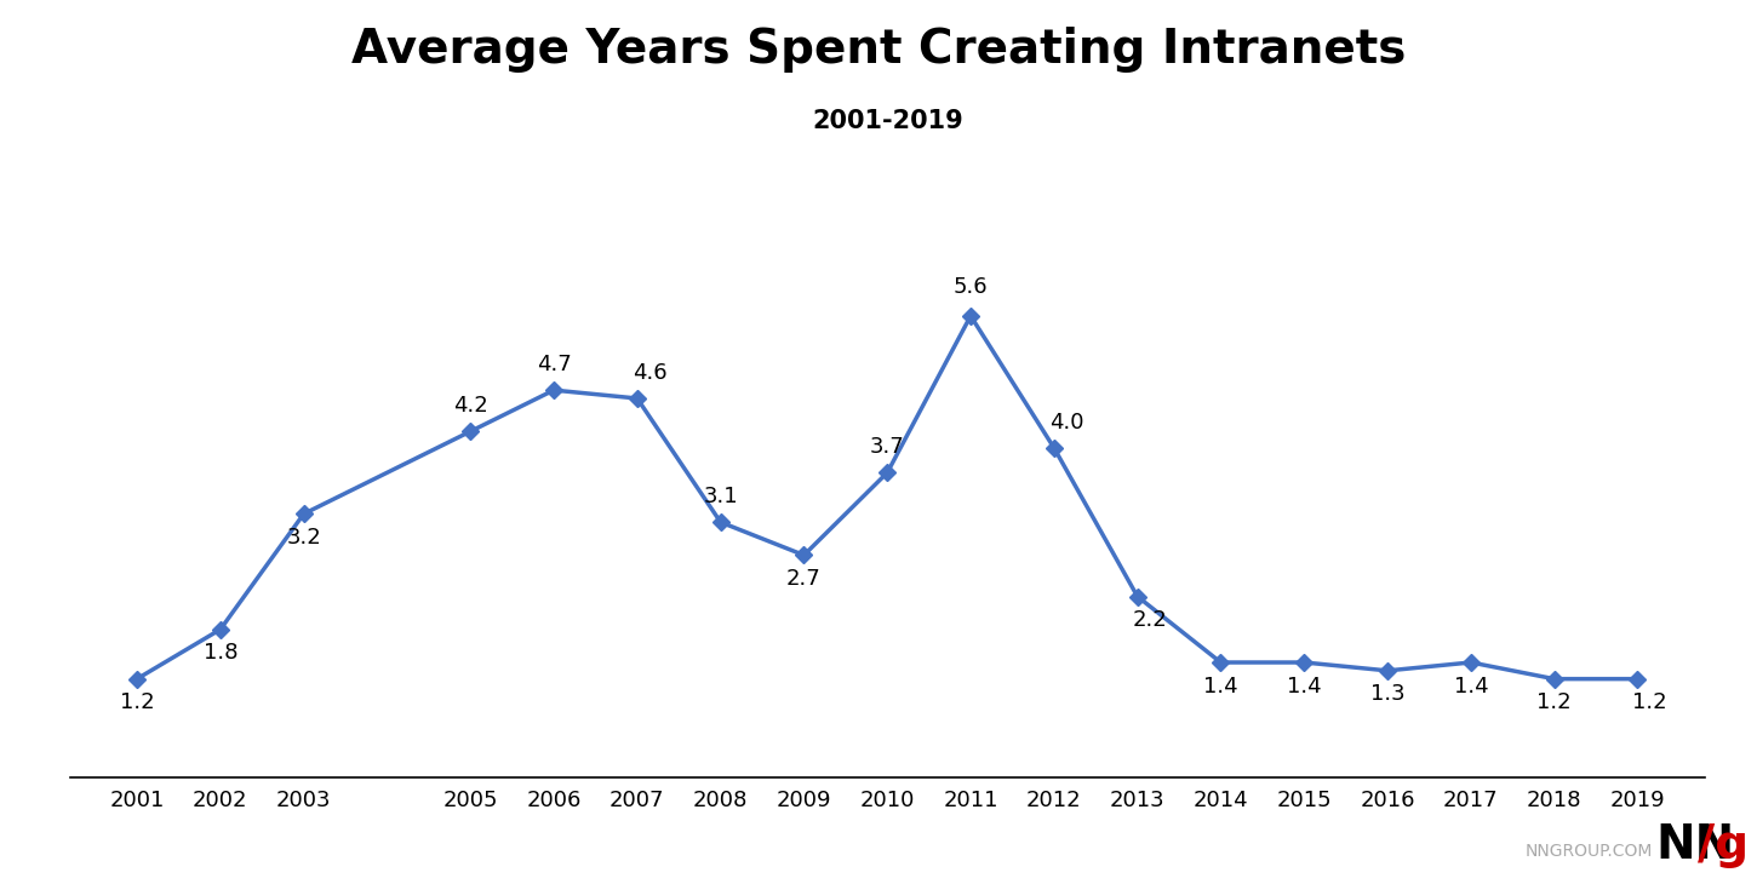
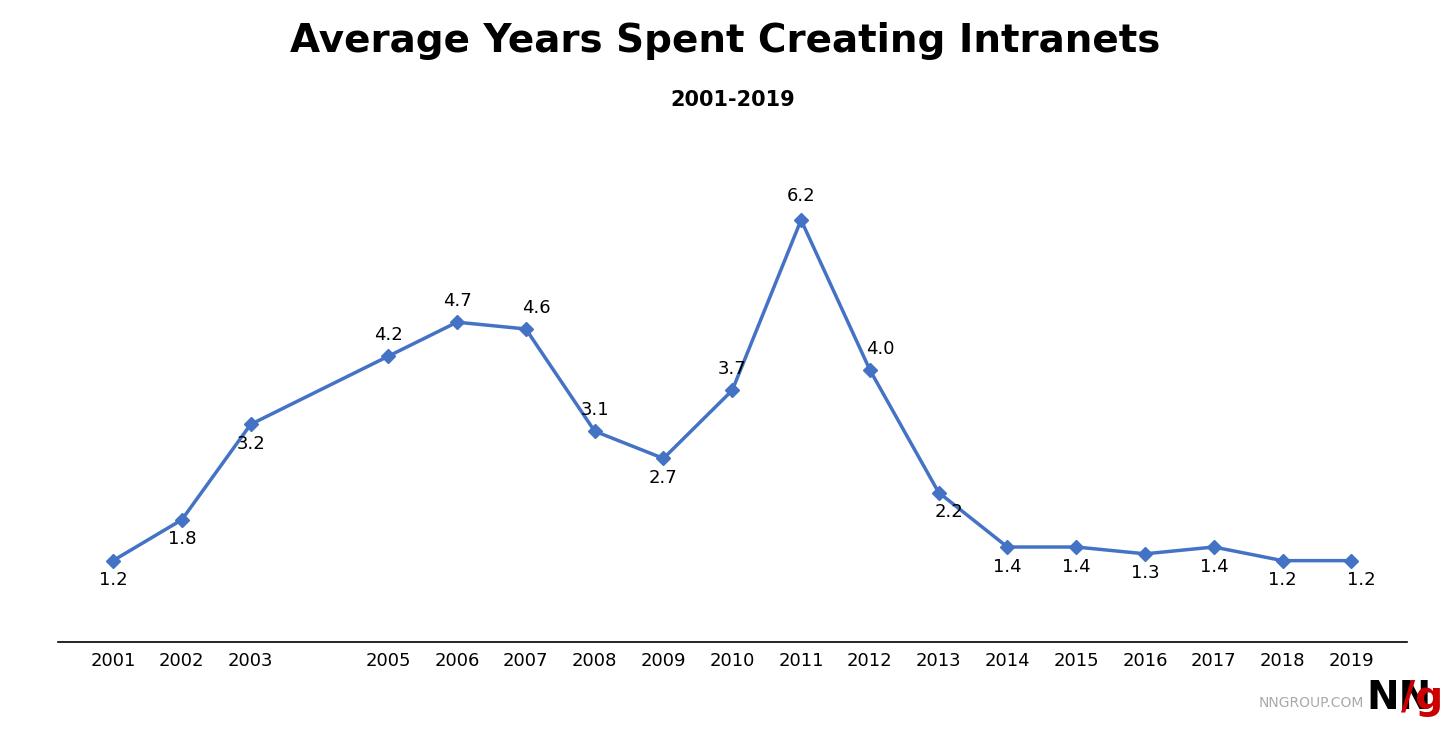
2011: 5.6 -> 6.2
